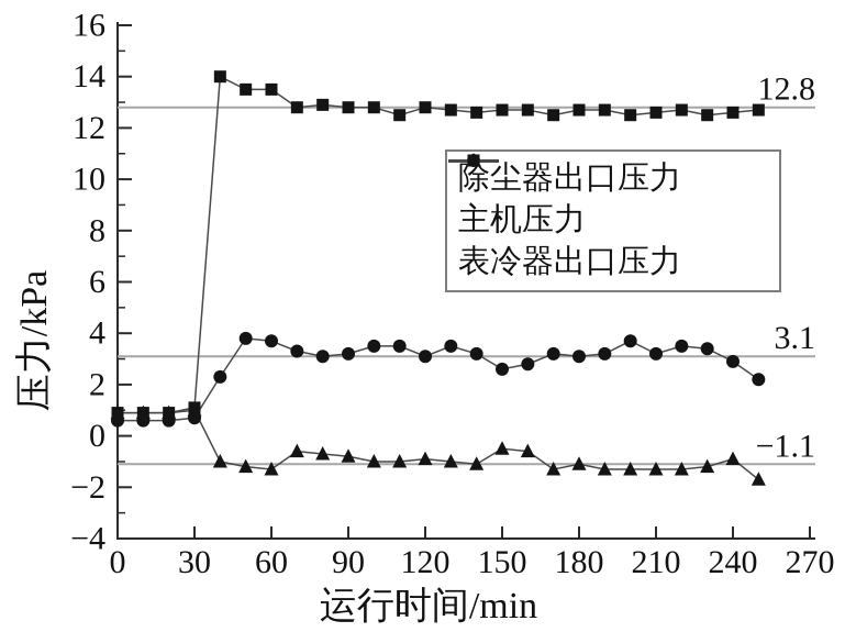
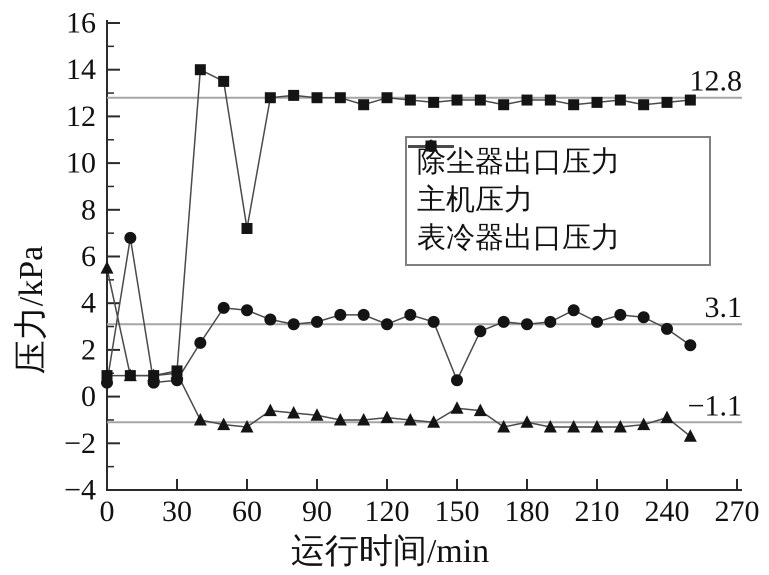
除尘器出口压力/0: 0.9 -> 5.5
主机压力/10: 0.6 -> 6.8
表冷器出口压力/60: 13.5 -> 7.2
主机压力/150: 2.6 -> 0.7
